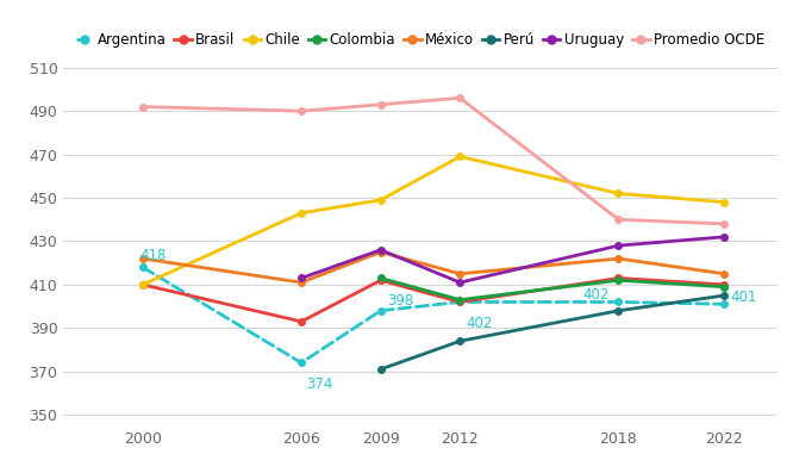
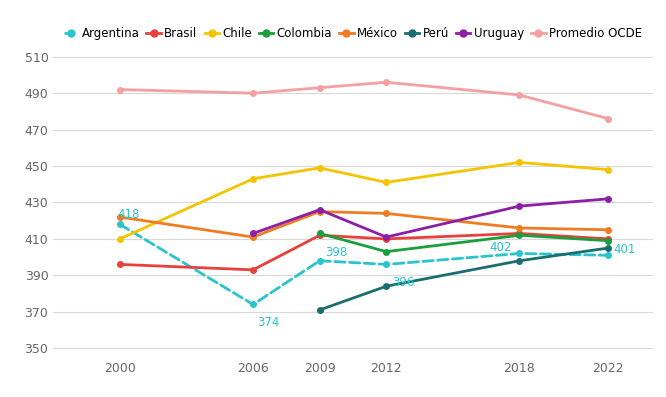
Brasil/2000: 410 -> 396
Argentina/2012: 402 -> 396
Brasil/2012: 402 -> 410
Chile/2012: 469 -> 441
México/2012: 415 -> 424
México/2018: 422 -> 416
Promedio OCDE/2018: 440 -> 489
Promedio OCDE/2022: 438 -> 476
